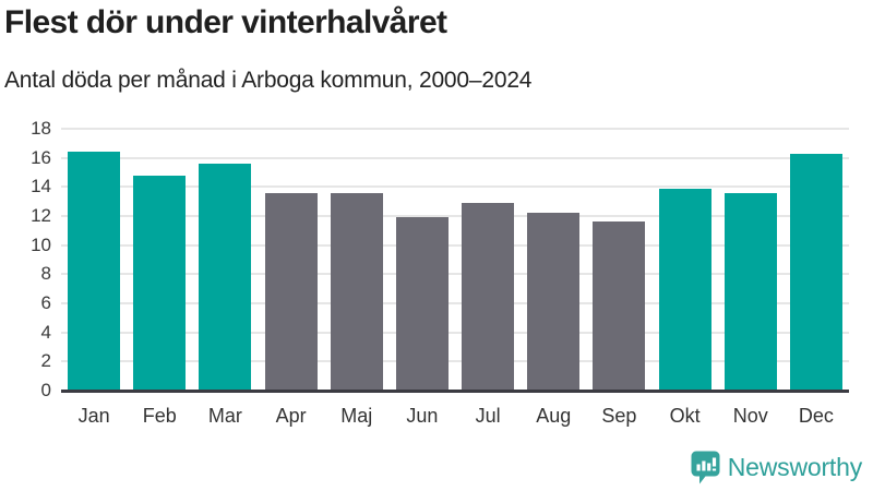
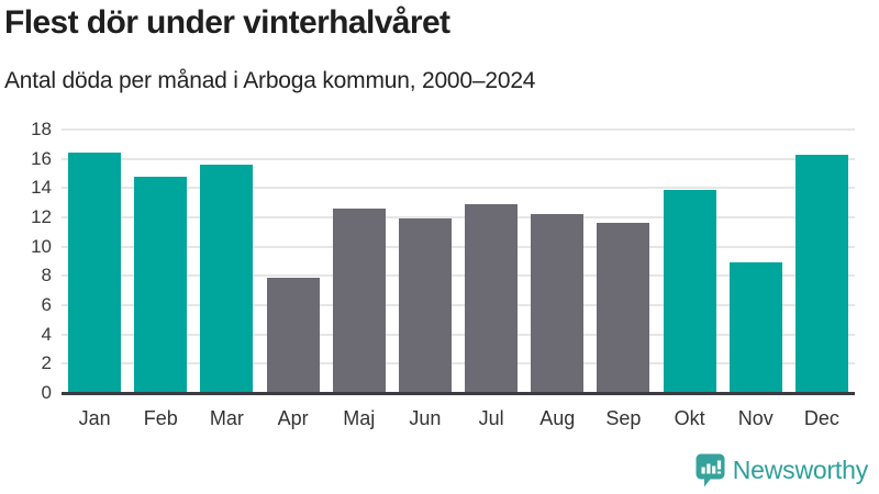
Apr: 13.6 -> 7.9
Maj: 13.6 -> 12.6
Nov: 13.6 -> 8.9
